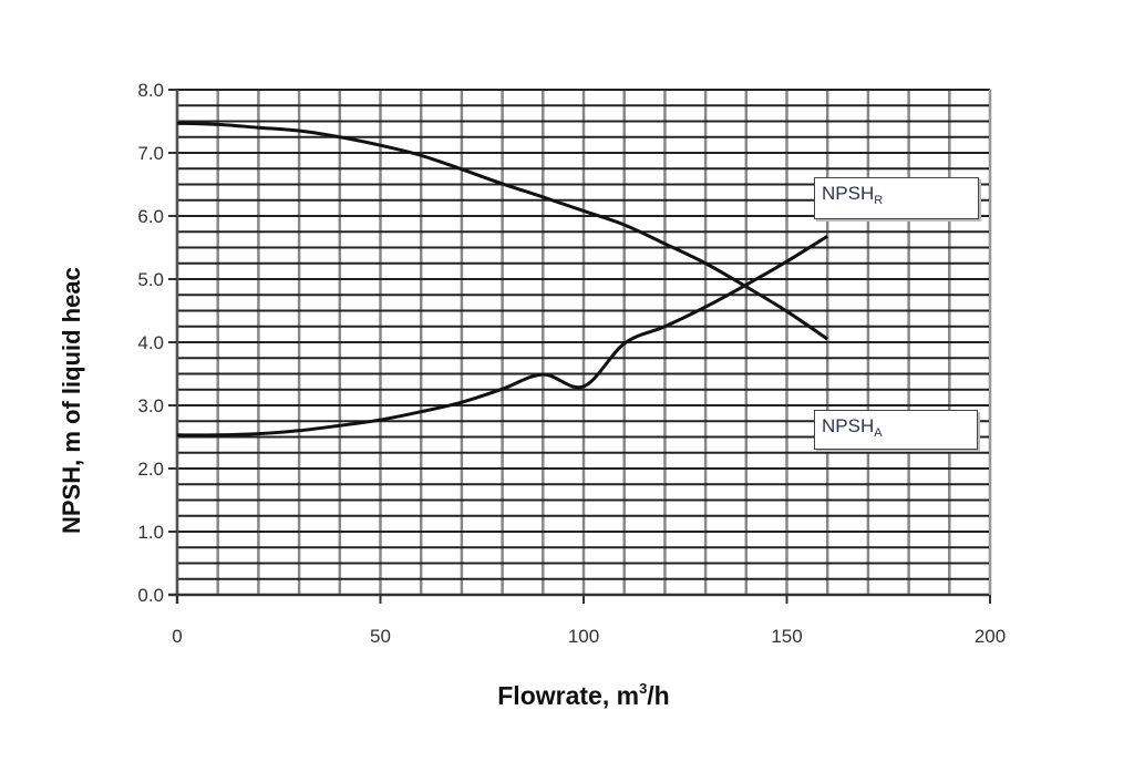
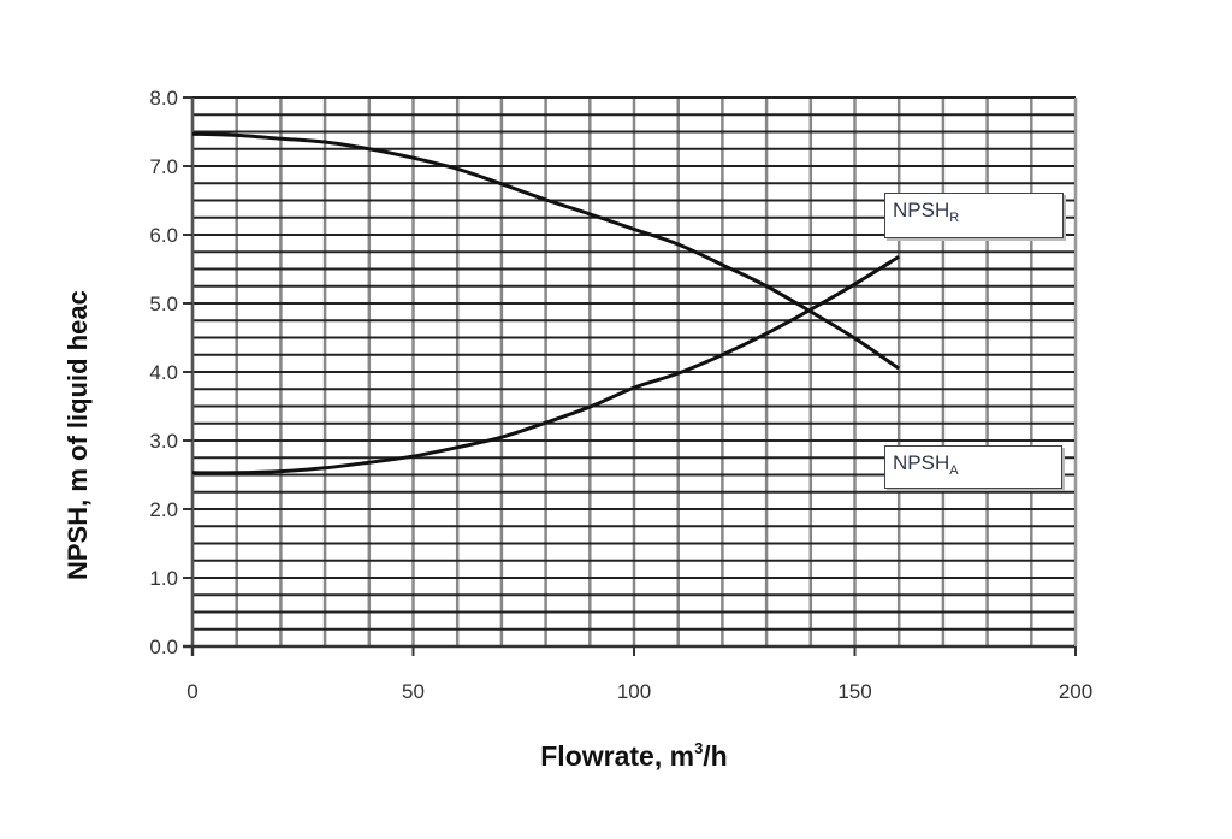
NPSHA/100: 3.3 -> 3.8
